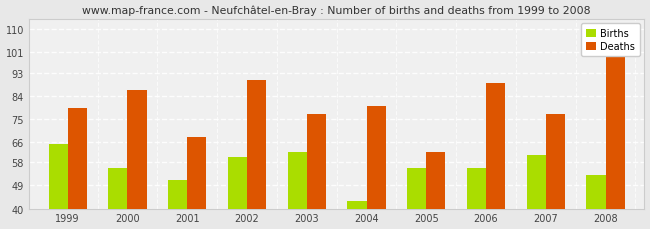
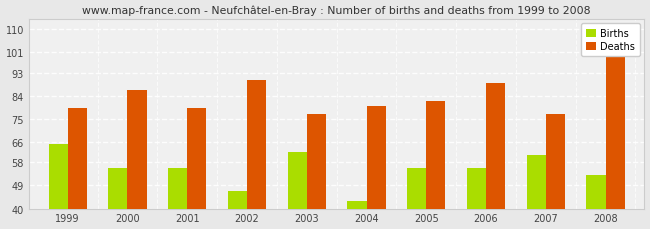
Births/2001: 51 -> 56
Deaths/2001: 68 -> 79
Births/2002: 60 -> 47
Deaths/2005: 62 -> 82
